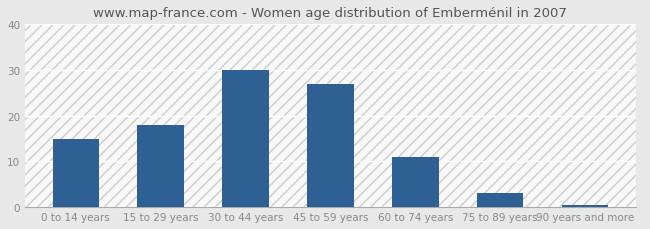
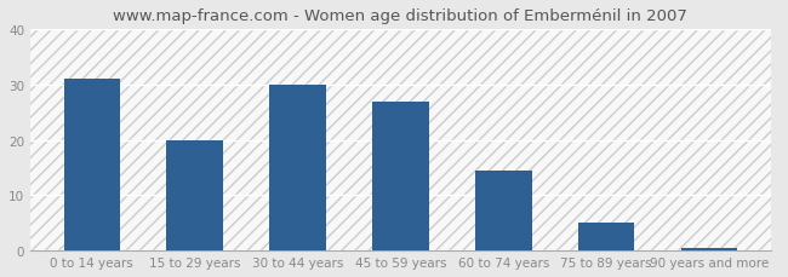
0 to 14 years: 15.0 -> 31.0
15 to 29 years: 18.0 -> 20.0
60 to 74 years: 11.0 -> 14.5
75 to 89 years: 3.0 -> 5.0
